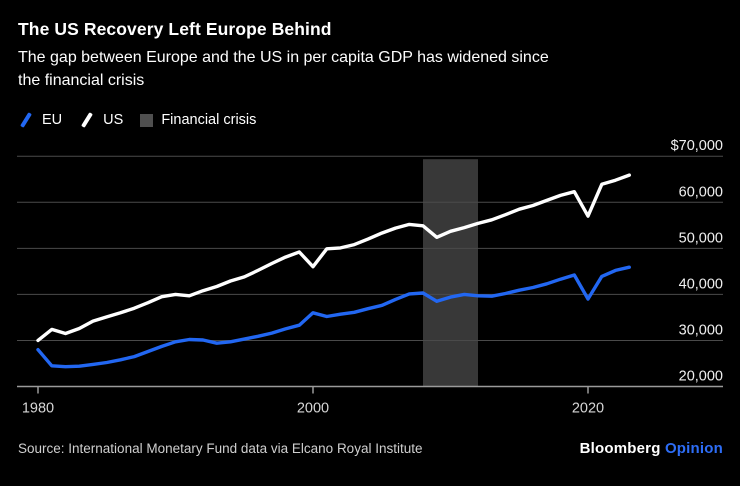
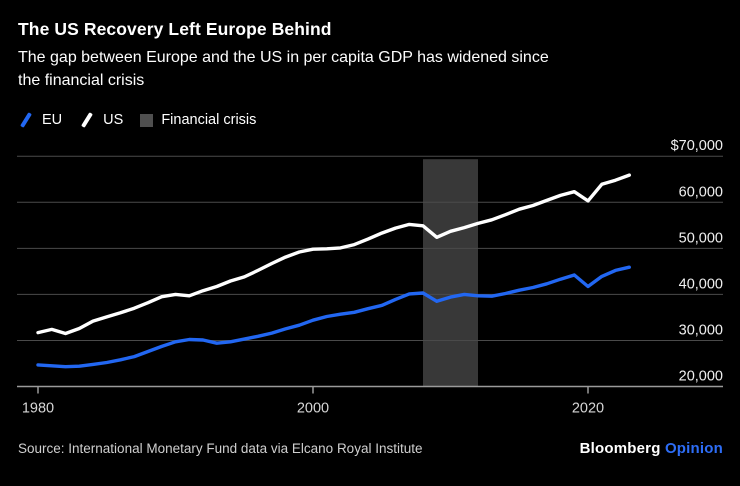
EU/1980: $28000 -> $25000
US/1980: $30000 -> $32000
EU/2000: $36000 -> $34000
US/2000: $46000 -> $50000
EU/2020: $39000 -> $42000
US/2020: $57000 -> $60000
